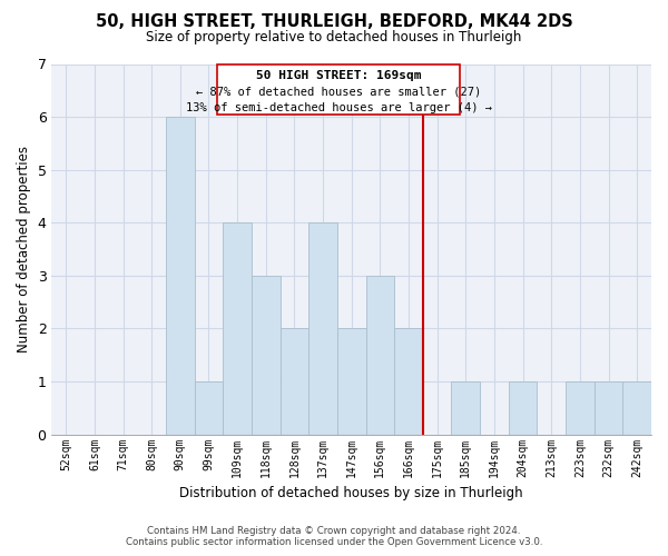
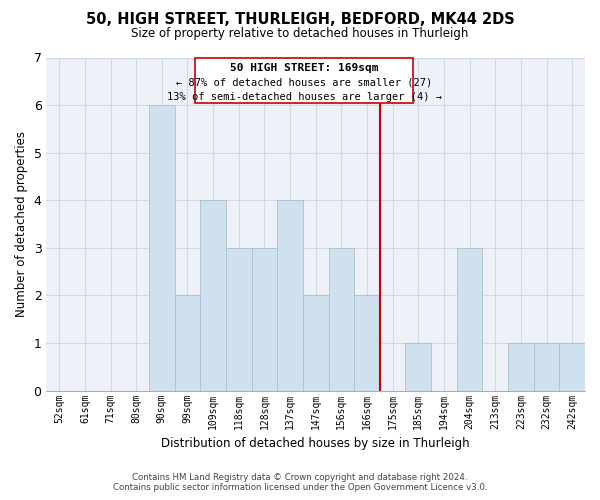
99sqm: 1 -> 2
128sqm: 2 -> 3
204sqm: 1 -> 3
